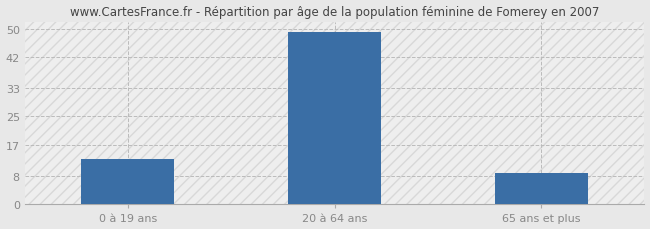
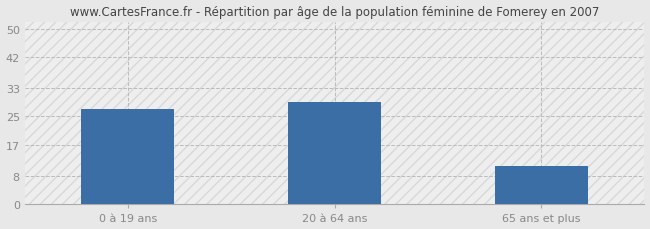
0 à 19 ans: 13 -> 27
20 à 64 ans: 49 -> 29
65 ans et plus: 9 -> 11
